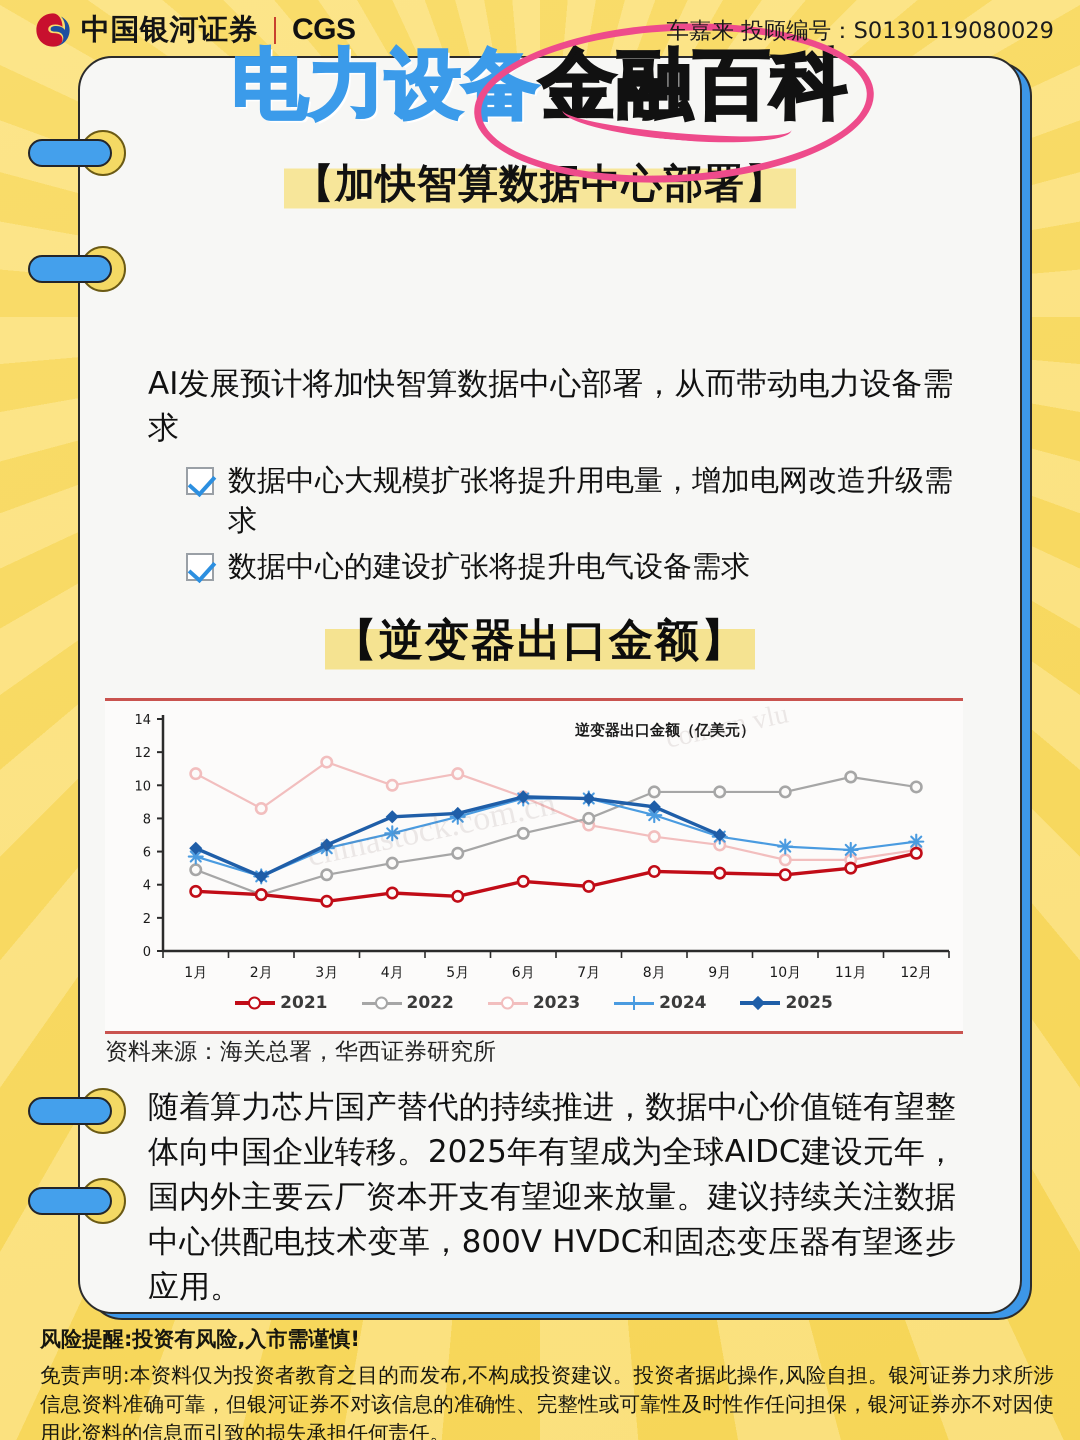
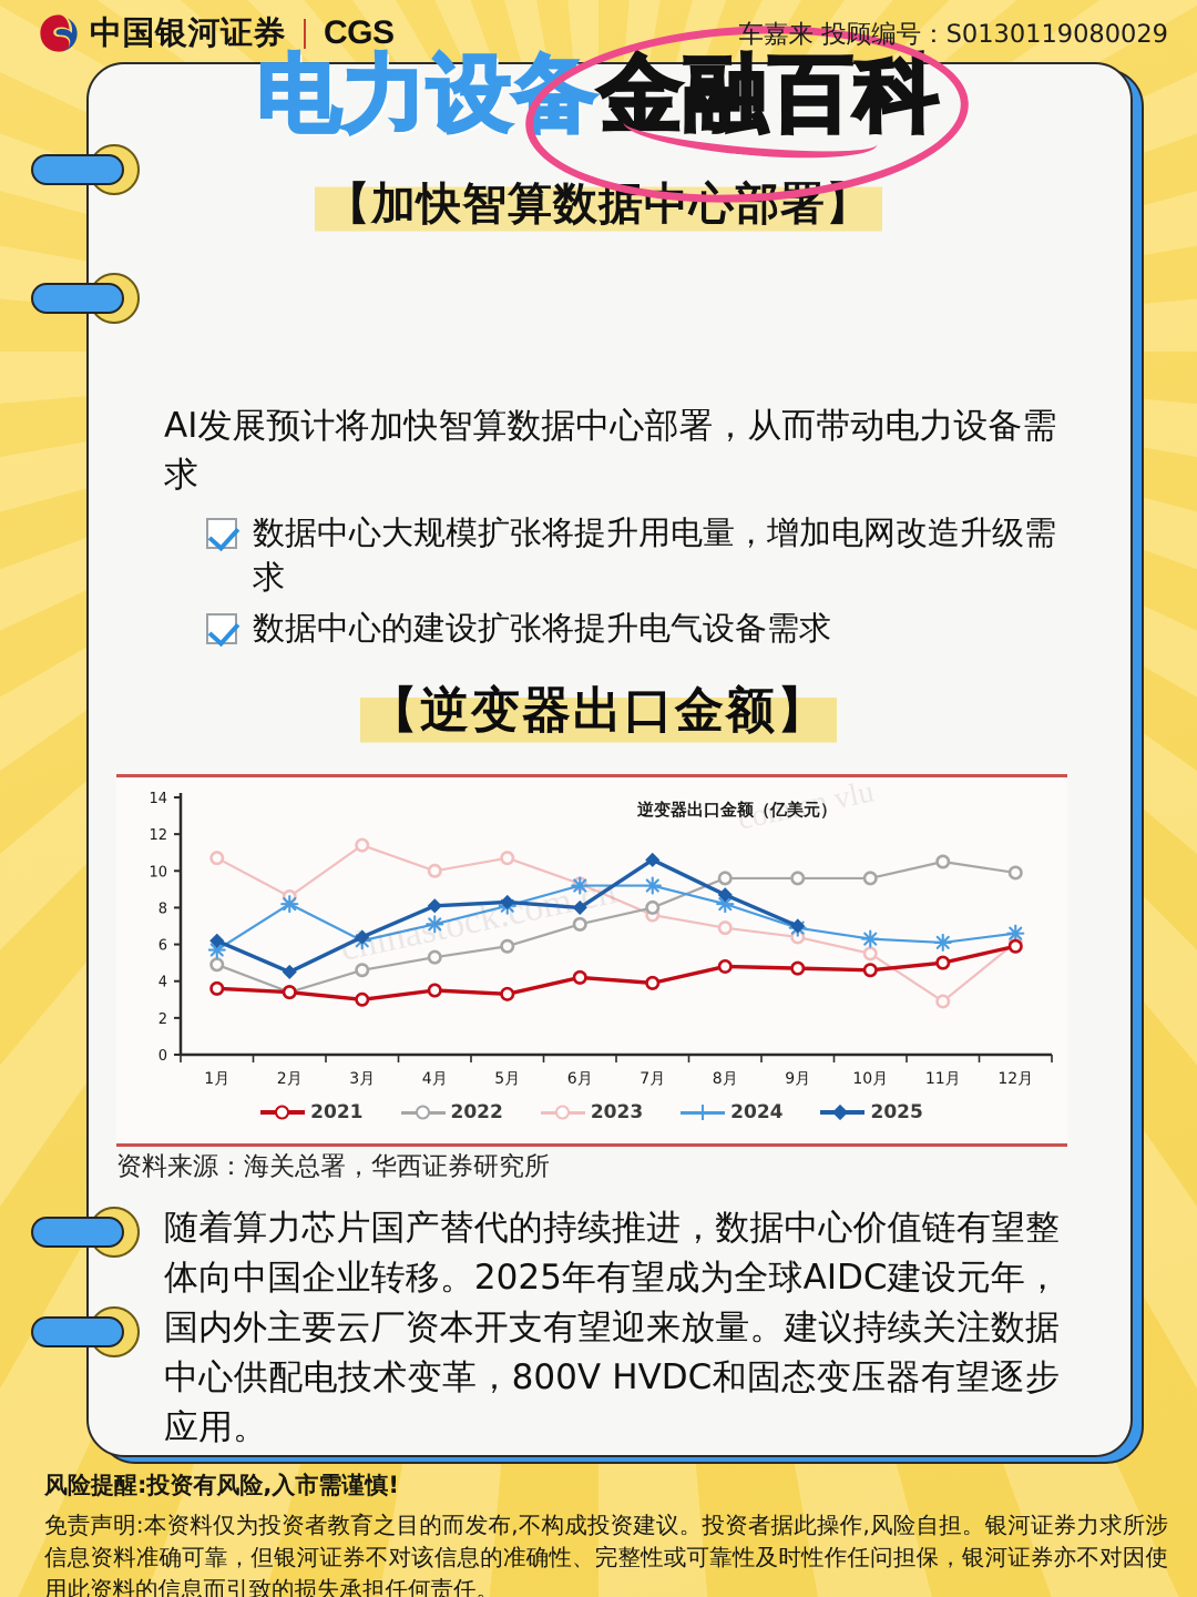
2024/2月: 4.5 -> 8.2
2025/6月: 9.3 -> 8.0
2025/7月: 9.2 -> 10.6
2023/11月: 5.5 -> 2.9
